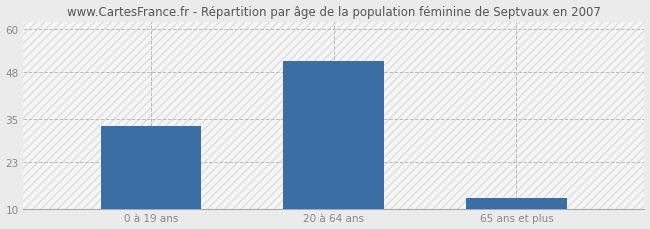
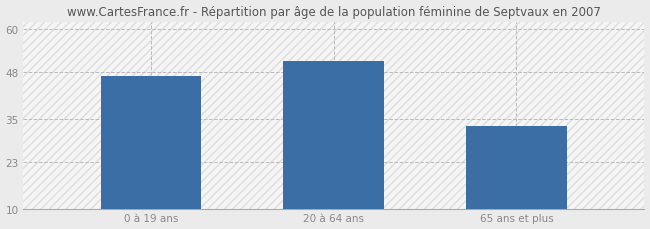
0 à 19 ans: 33 -> 47
65 ans et plus: 13 -> 33
